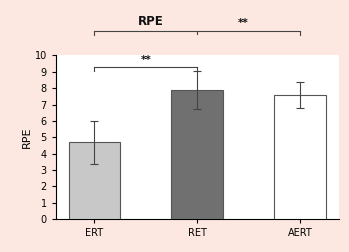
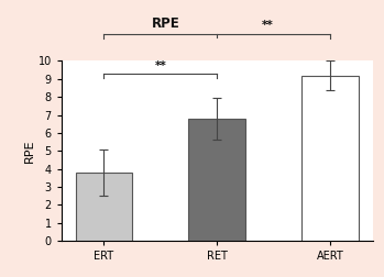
ERT: 4.7 -> 3.8
RET: 7.9 -> 6.8
AERT: 7.6 -> 9.2
